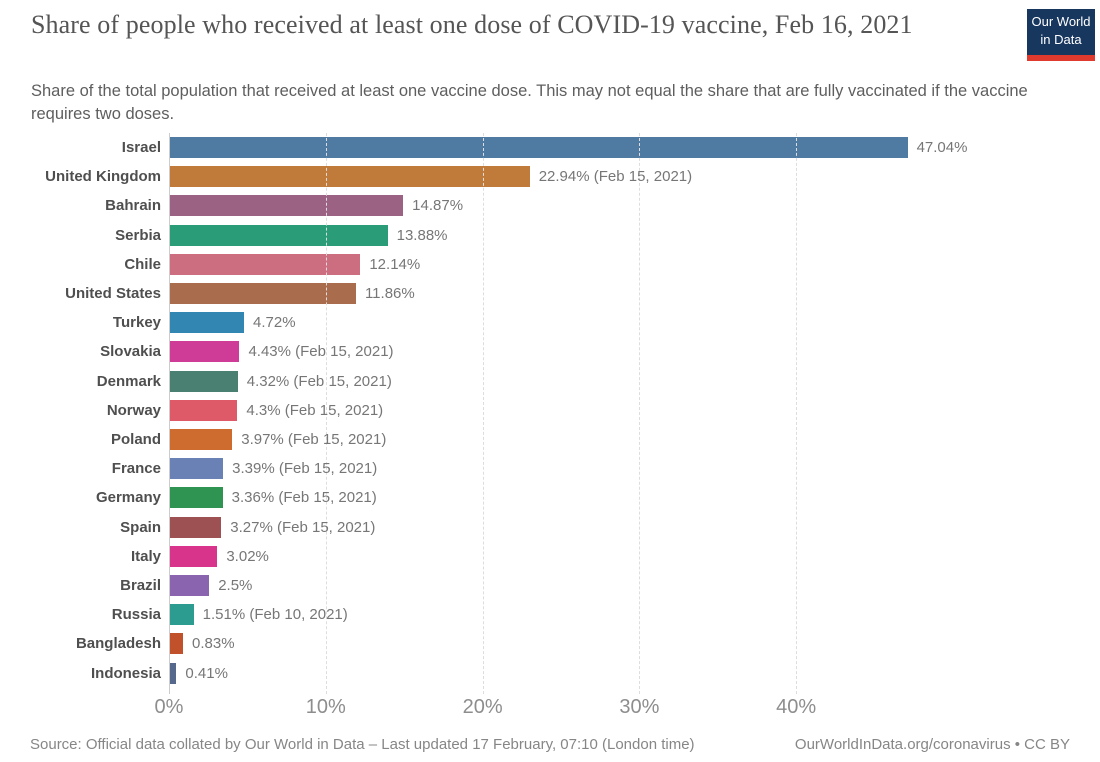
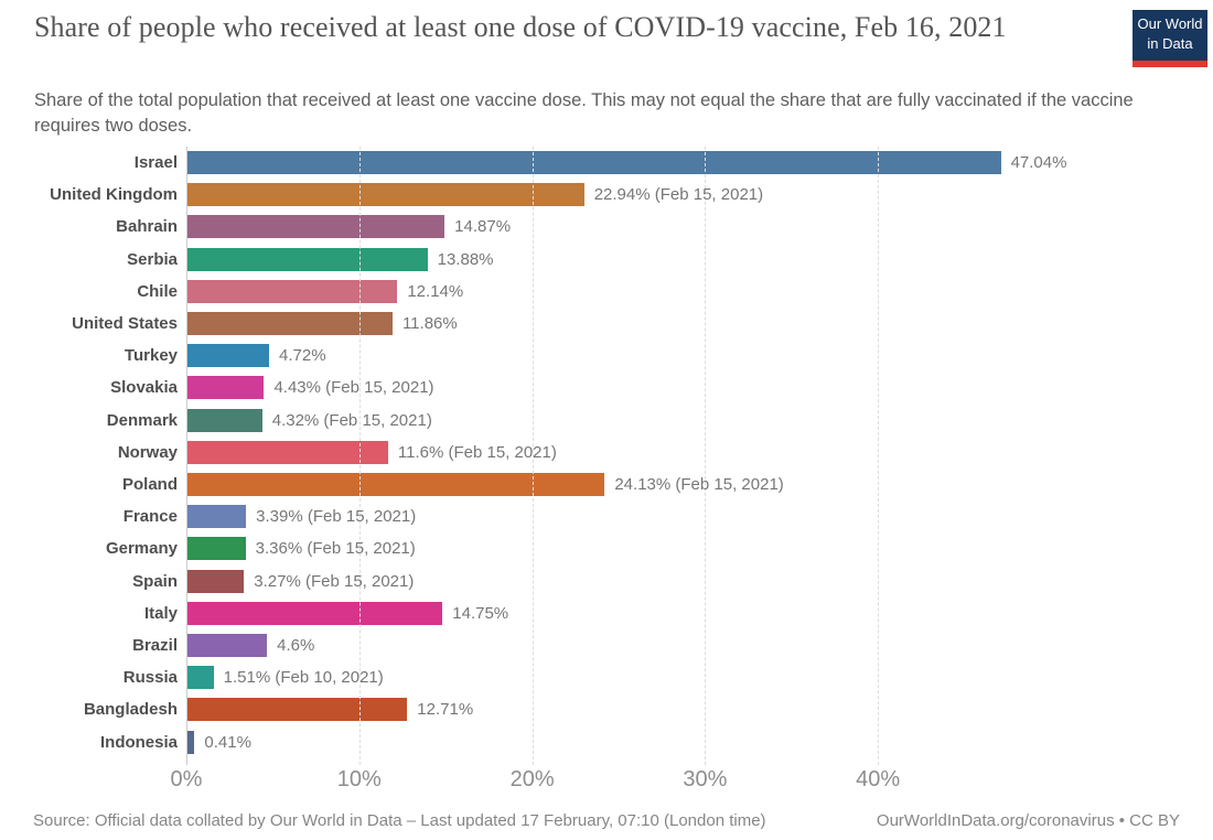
Norway: 4.3% -> 11.6%
Poland: 3.97% -> 24.13%
Italy: 3.02% -> 14.75%
Brazil: 2.5% -> 4.6%
Bangladesh: 0.83% -> 12.71%
